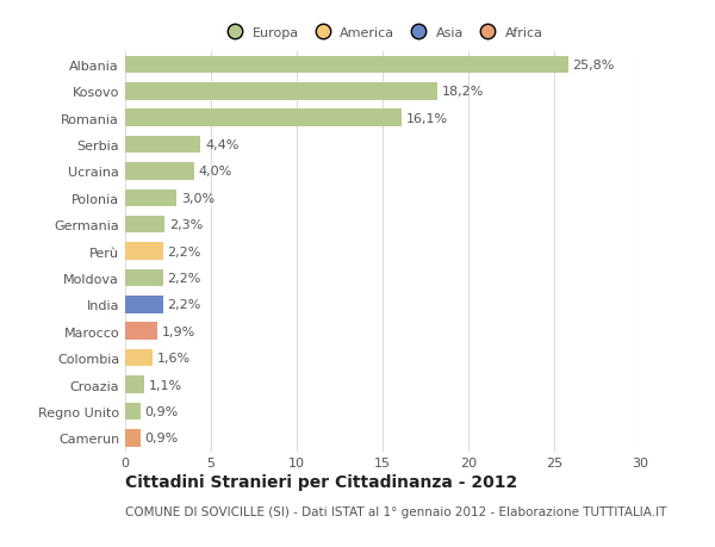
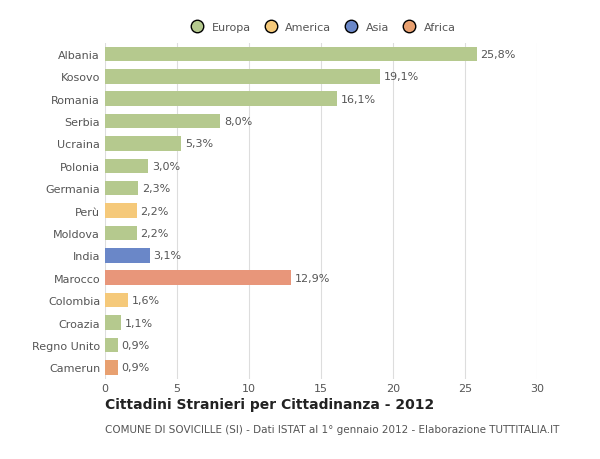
Kosovo: 18,2% -> 19,1%
Serbia: 4,4% -> 8,0%
Ucraina: 4,0% -> 5,3%
India: 2,2% -> 3,1%
Marocco: 1,9% -> 12,9%
